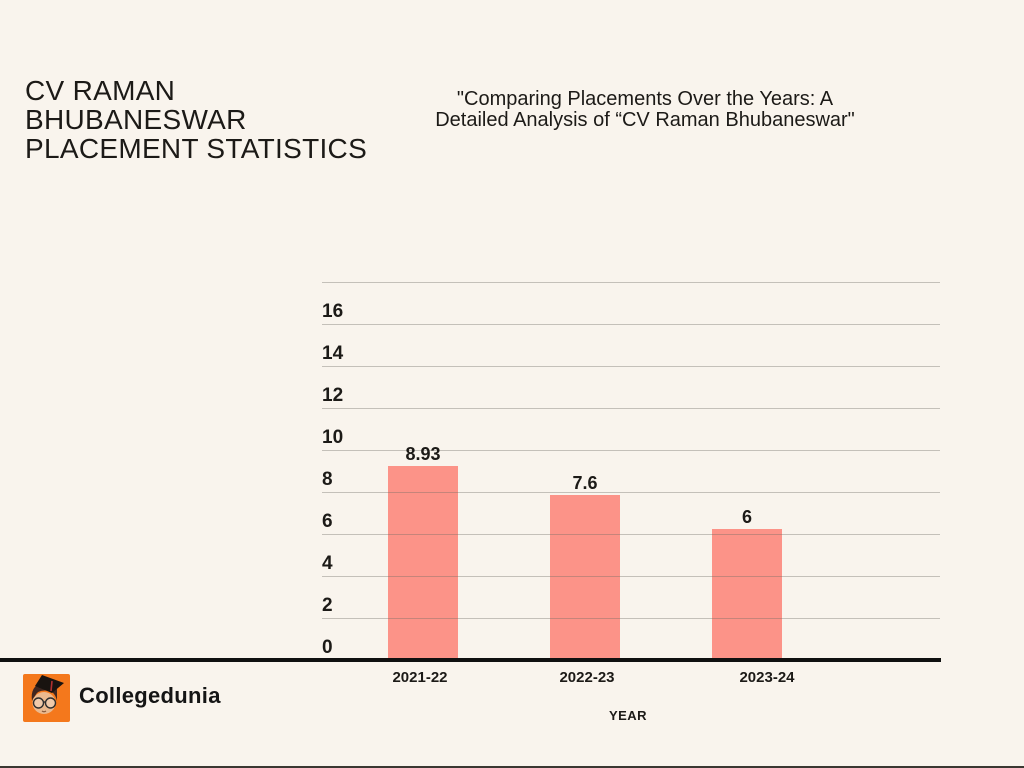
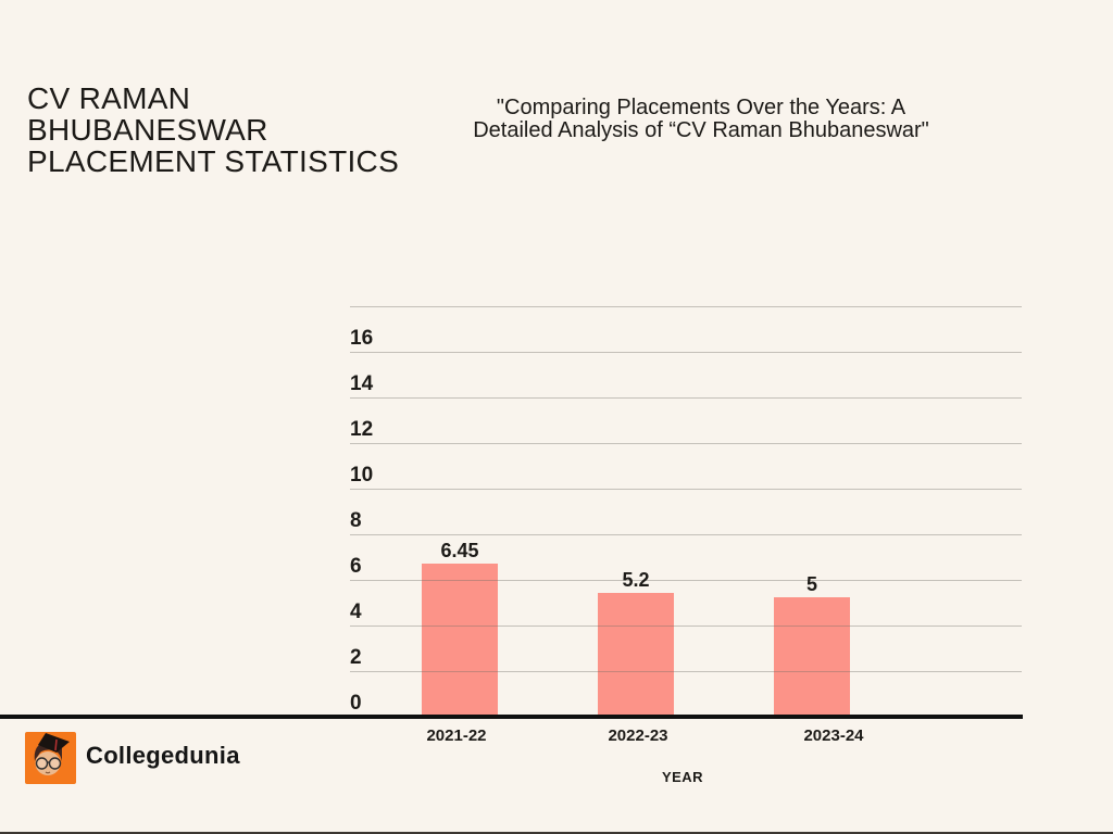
2021-22: 8.93 -> 6.45
2022-23: 7.6 -> 5.2
2023-24: 6 -> 5
